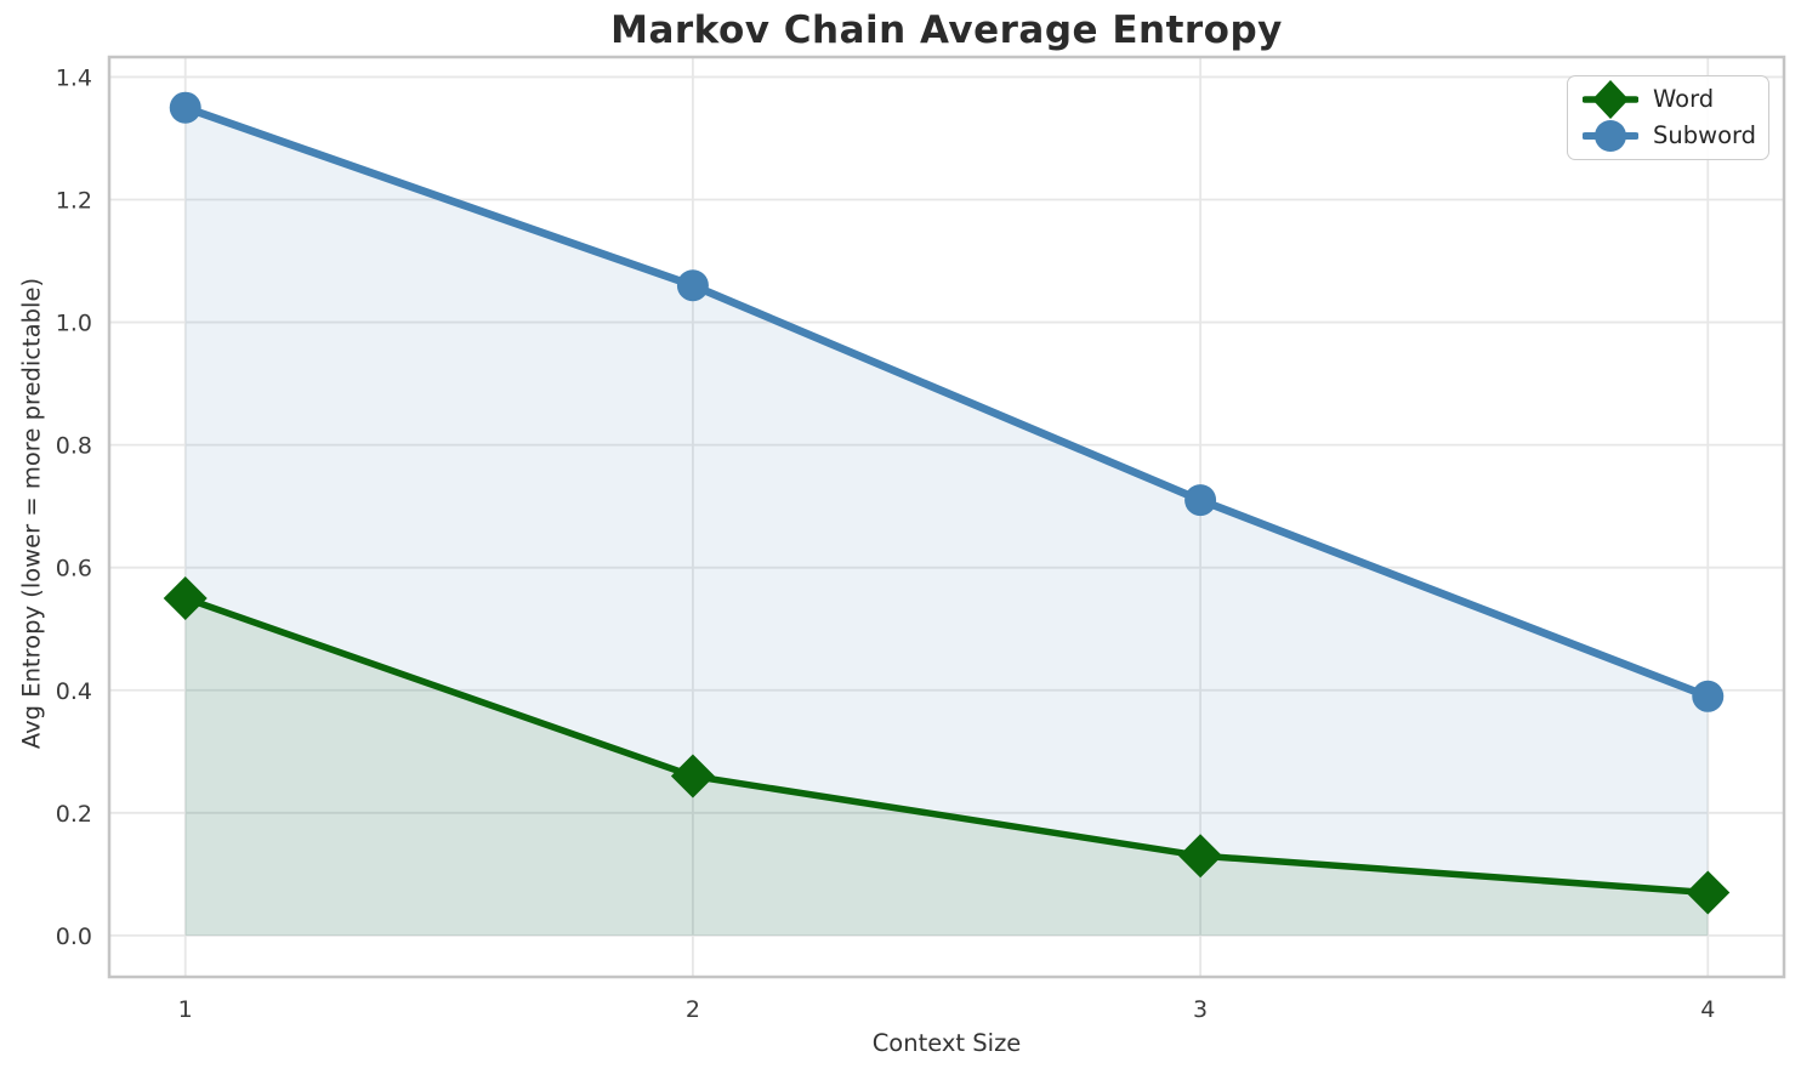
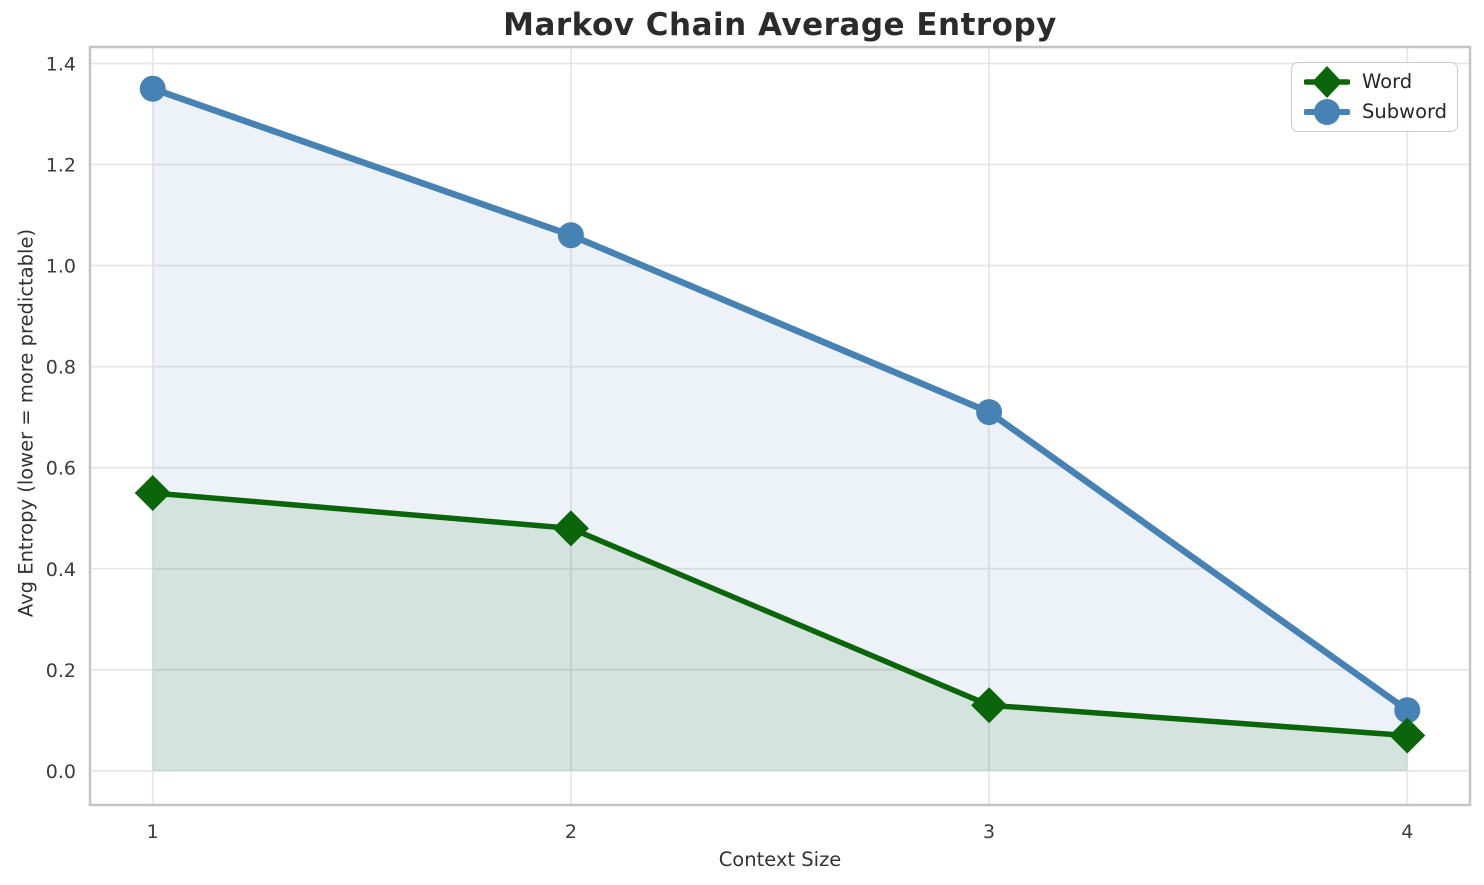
Word/2: 0.26 -> 0.48
Subword/4: 0.39 -> 0.12
